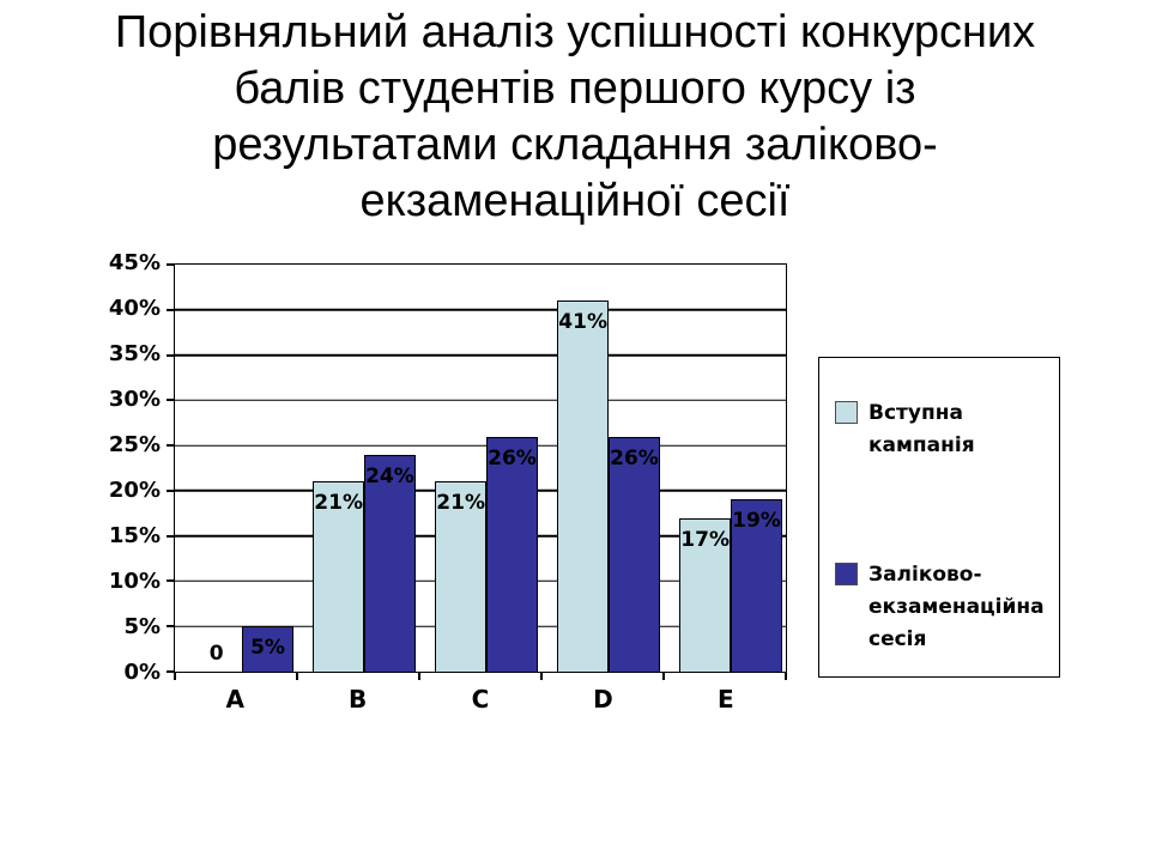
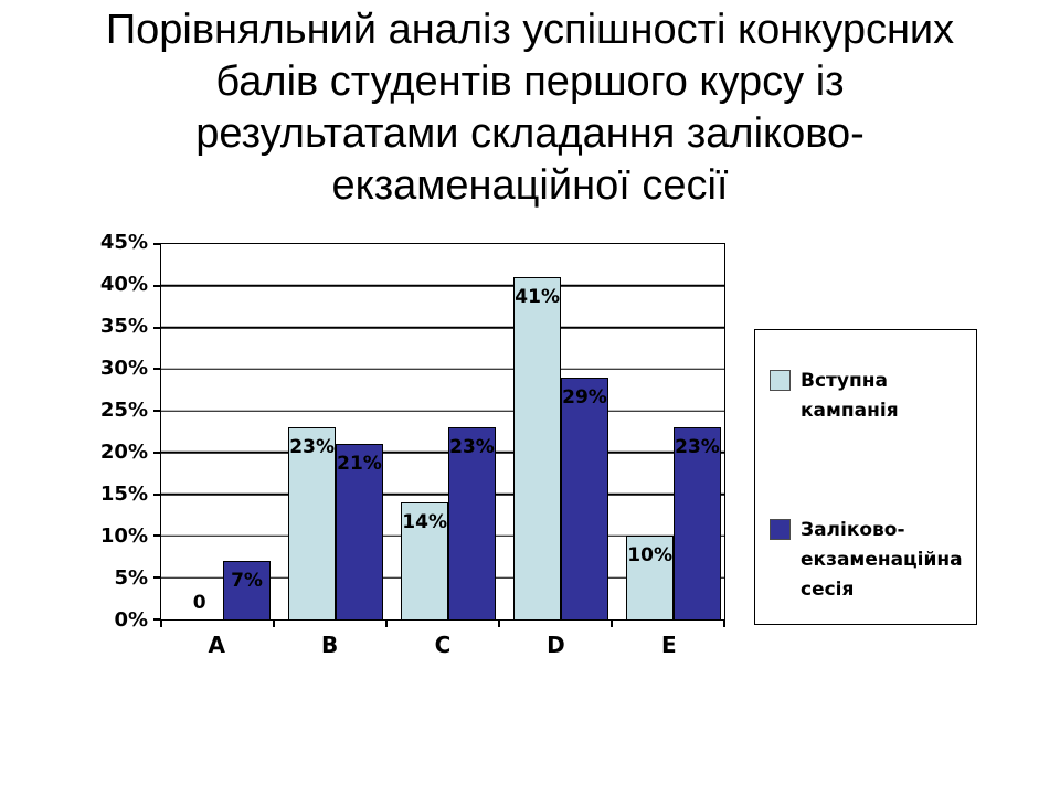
Заліково-екзаменаційна сесія/A: 5% -> 7%
Вступна кампанія/B: 21% -> 23%
Заліково-екзаменаційна сесія/B: 24% -> 21%
Вступна кампанія/C: 21% -> 14%
Заліково-екзаменаційна сесія/C: 26% -> 23%
Заліково-екзаменаційна сесія/D: 26% -> 29%
Вступна кампанія/E: 17% -> 10%
Заліково-екзаменаційна сесія/E: 19% -> 23%
